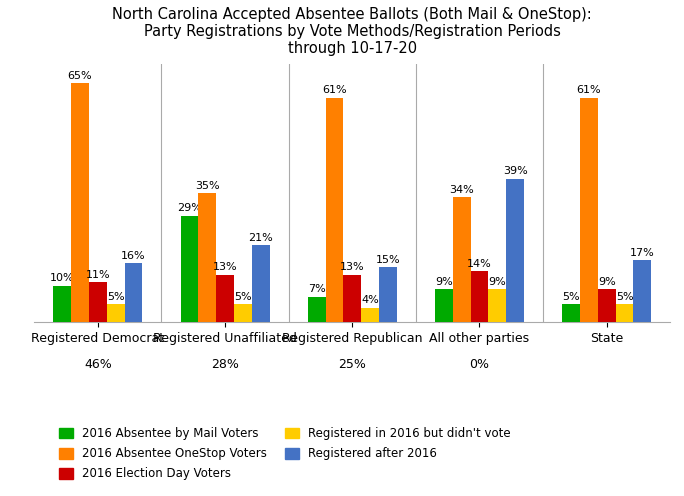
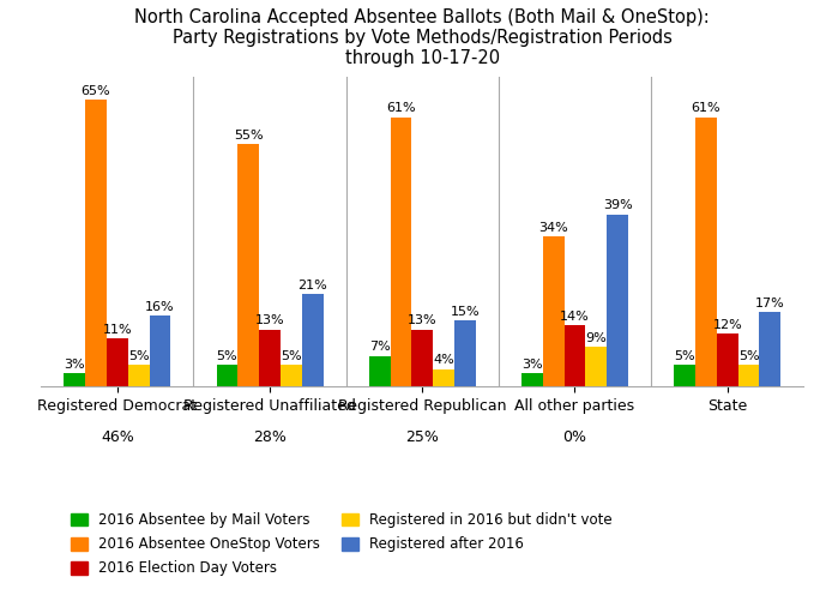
2016 Absentee by Mail Voters/Registered Democrat: 10% -> 3%
2016 Absentee by Mail Voters/Registered Unaffiliated: 29% -> 5%
2016 Absentee OneStop Voters/Registered Unaffiliated: 35% -> 55%
2016 Absentee by Mail Voters/All other parties: 9% -> 3%
2016 Election Day Voters/State: 9% -> 12%
